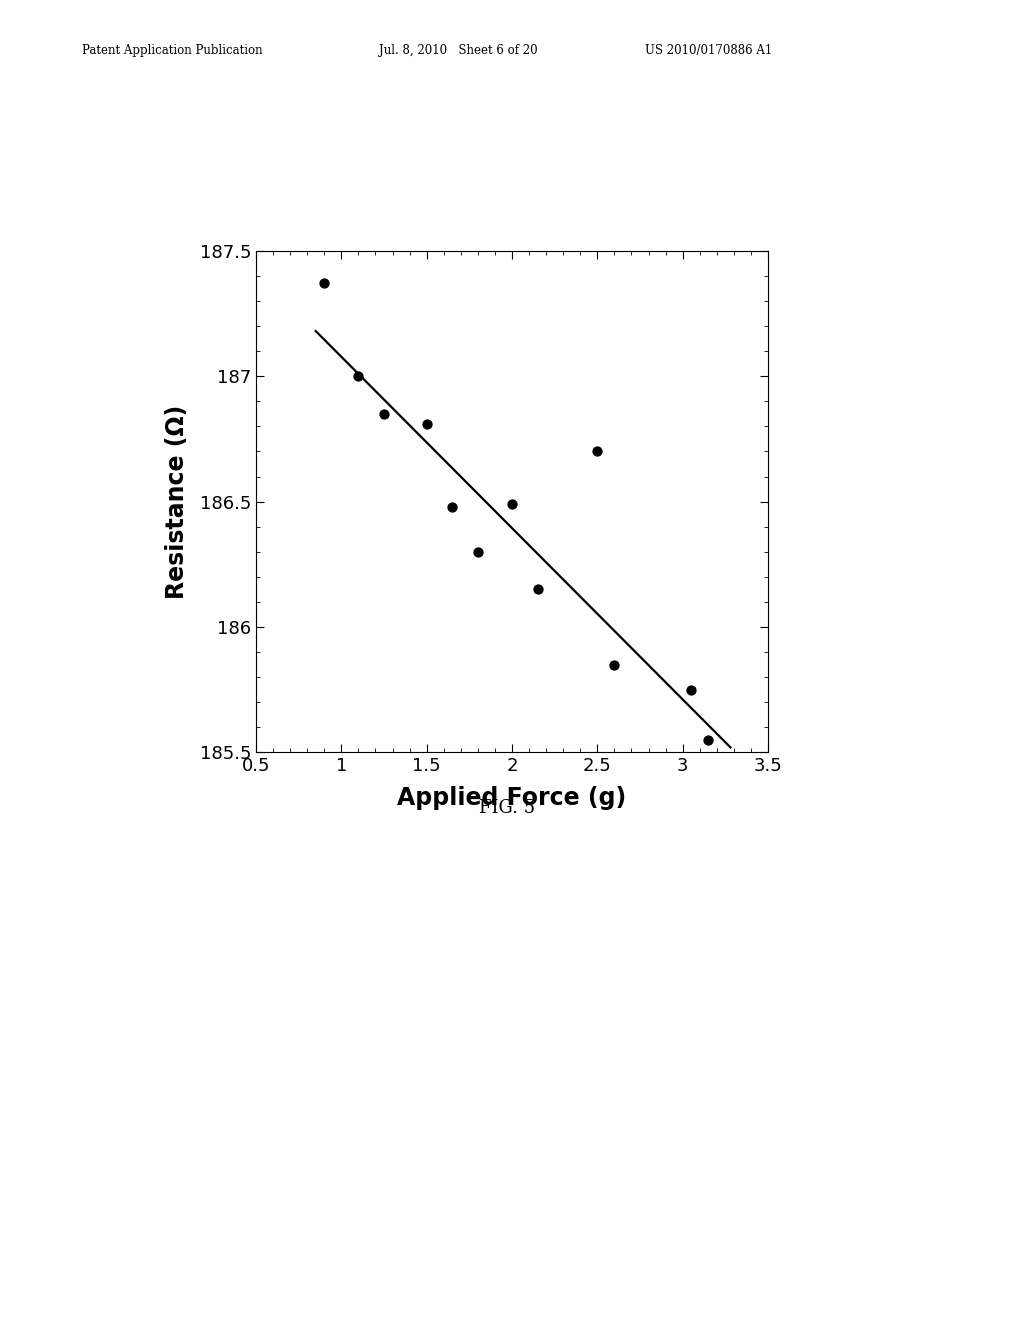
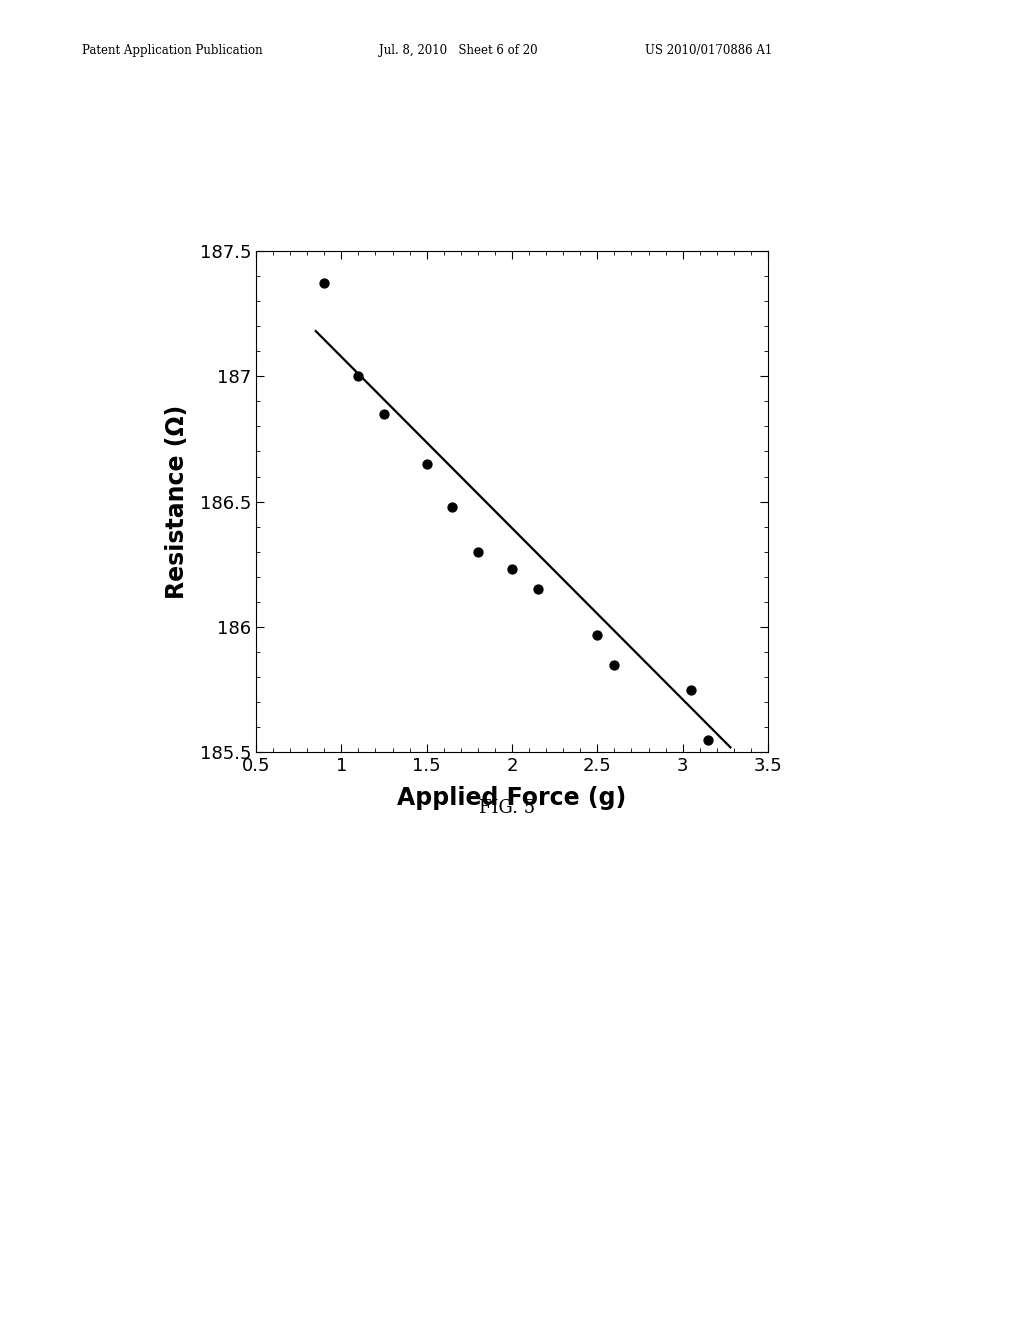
1.5: 186.81 -> 186.65
2: 186.49 -> 186.23
2.5: 186.70 -> 185.97
